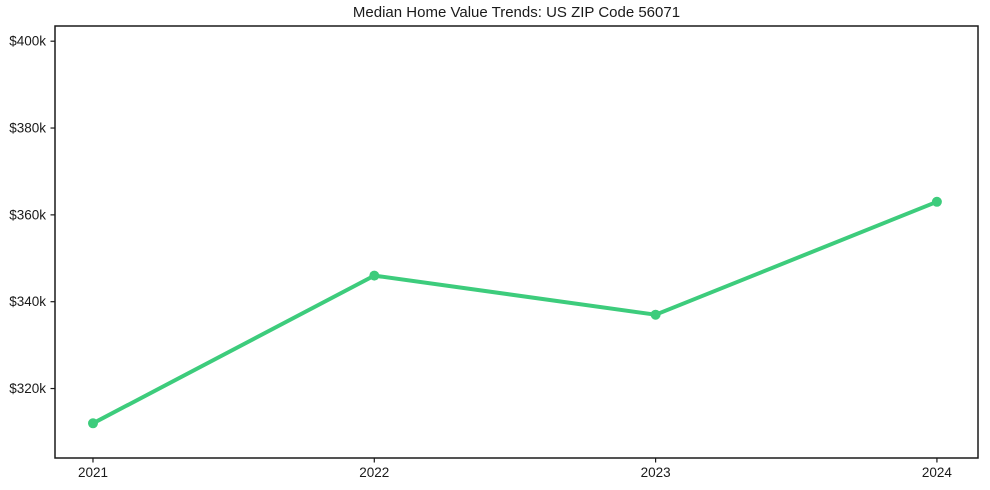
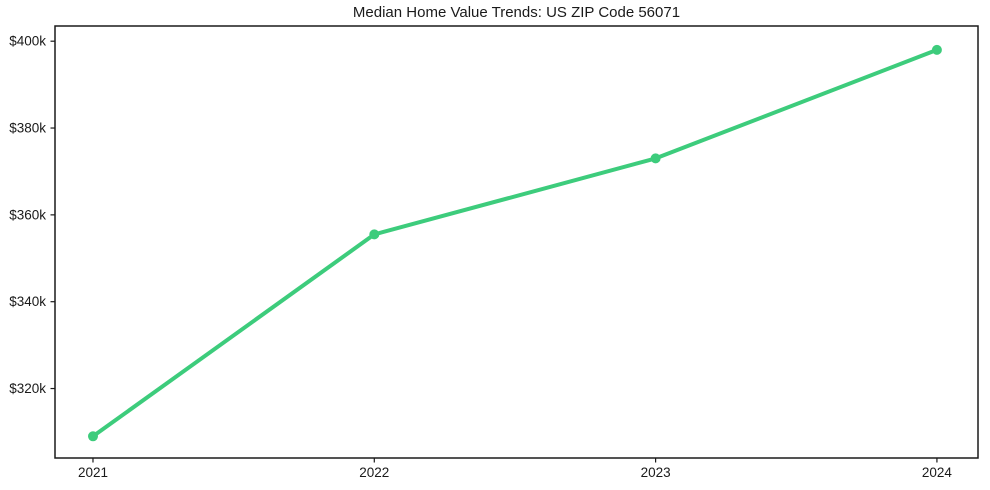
2021: $312k -> $309k
2022: $346k -> $356k
2023: $337k -> $373k
2024: $363k -> $398k
